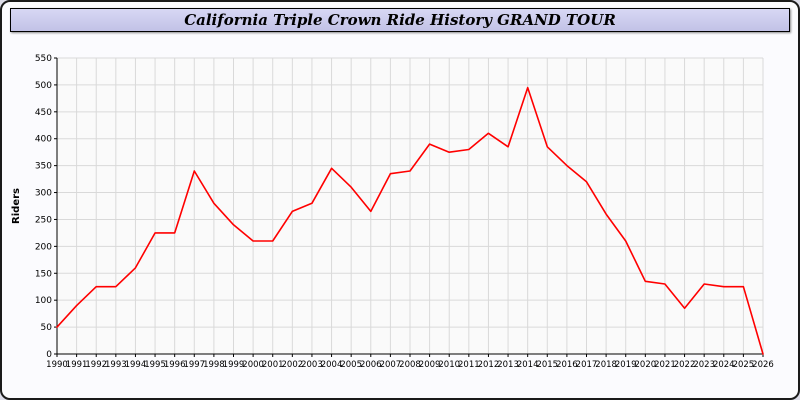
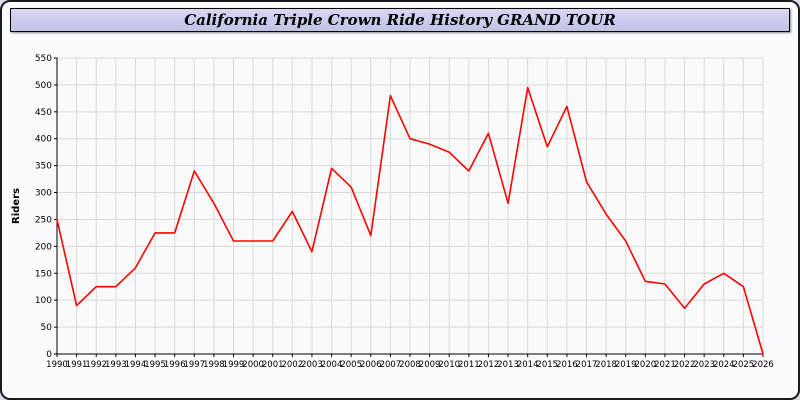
1990: 50 -> 250
1999: 240 -> 210
2003: 280 -> 190
2006: 260 -> 220
2007: 340 -> 480
2008: 340 -> 400
2011: 380 -> 340
2013: 380 -> 280
2016: 350 -> 460
2024: 120 -> 150
